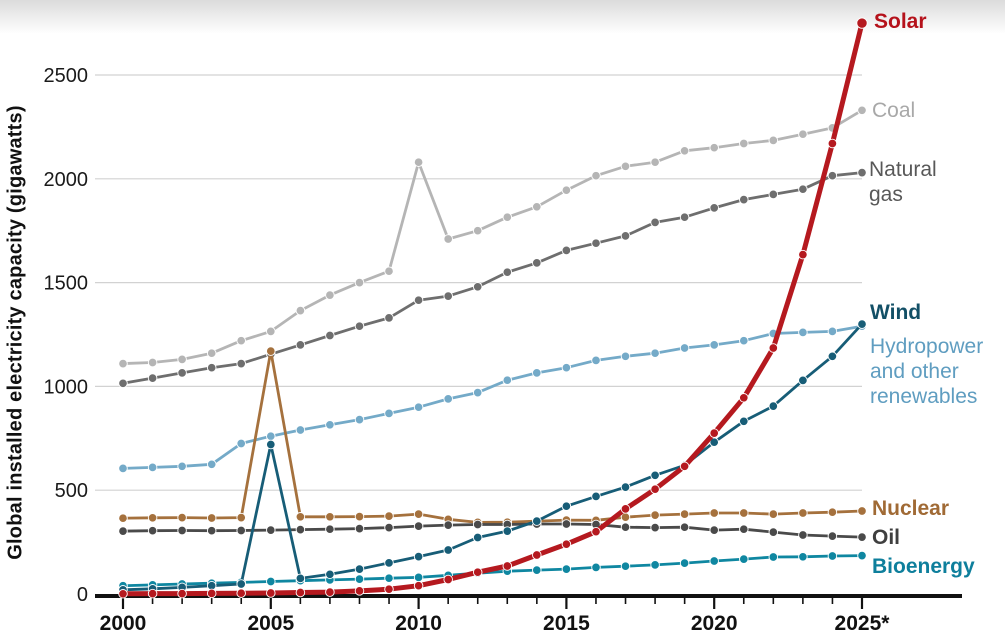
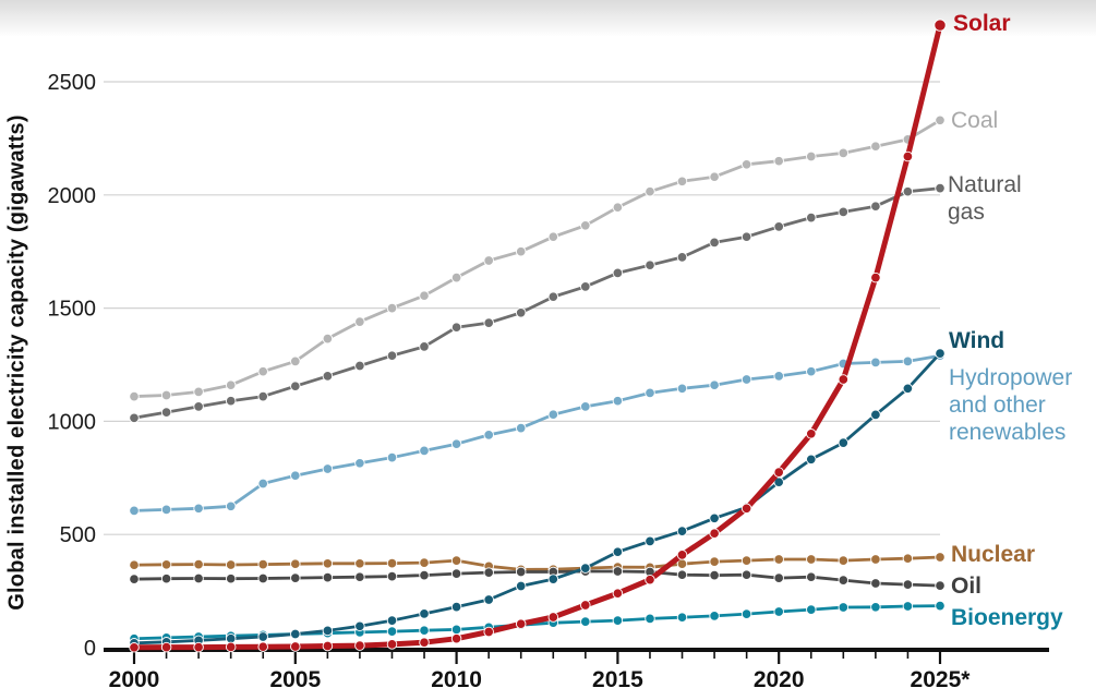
Nuclear/2005: 1170 -> 370
Wind/2005: 720 -> 60
Coal/2010: 2080 -> 1640
